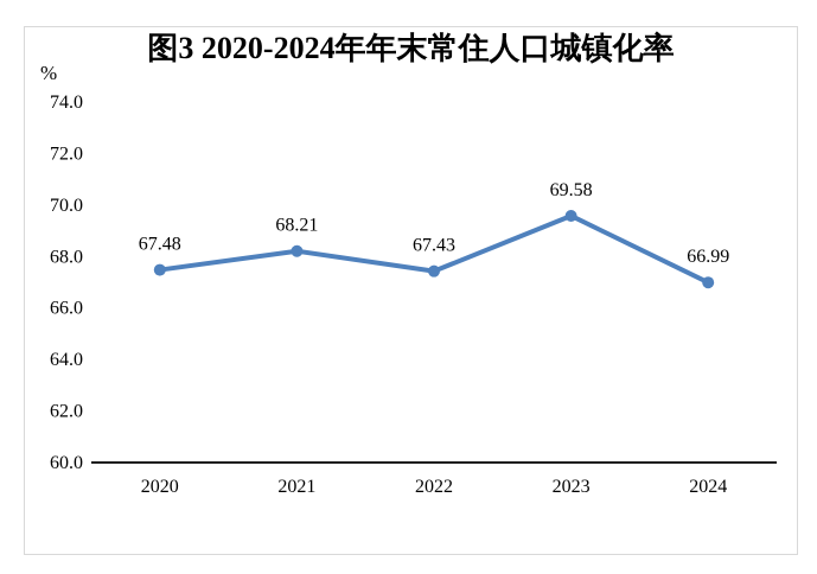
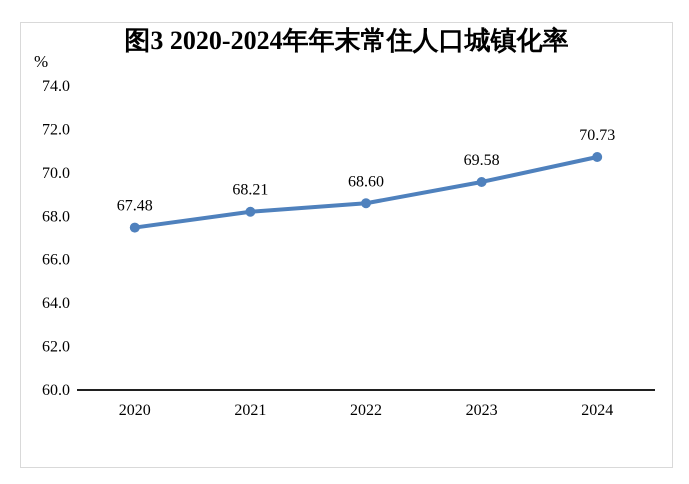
2022: 67.43 -> 68.60
2024: 66.99 -> 70.73
